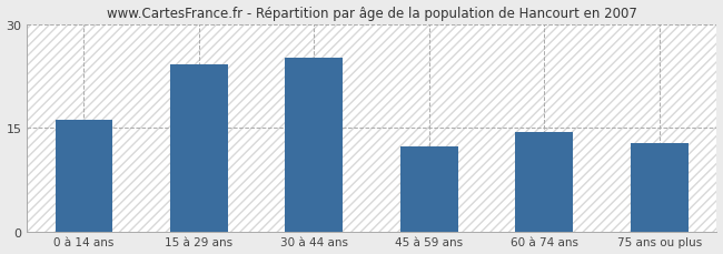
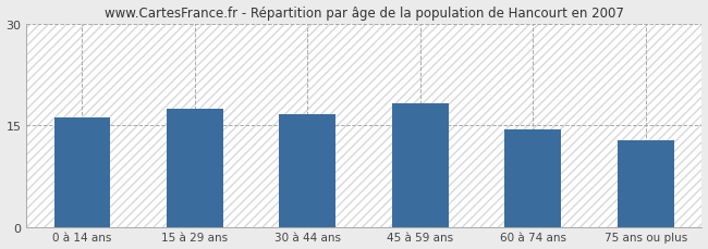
15 à 29 ans: 24.2 -> 17.5
30 à 44 ans: 25.2 -> 16.7
45 à 59 ans: 12.4 -> 18.3
